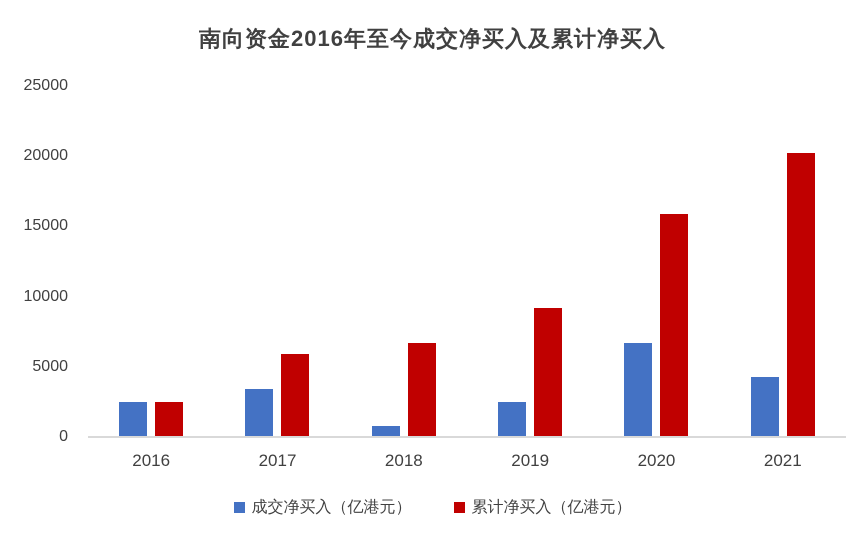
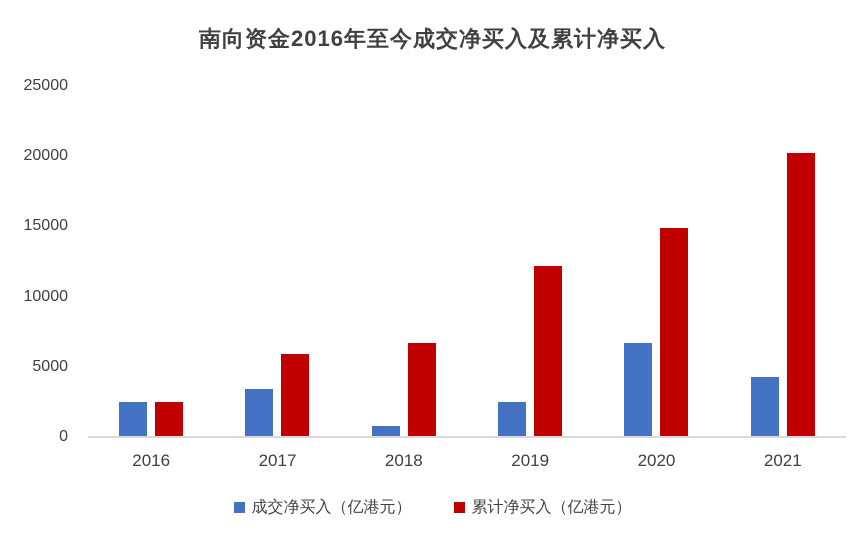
累计净买入（亿港元）/2019: 9200 -> 12200
累计净买入（亿港元）/2020: 15900 -> 14900
